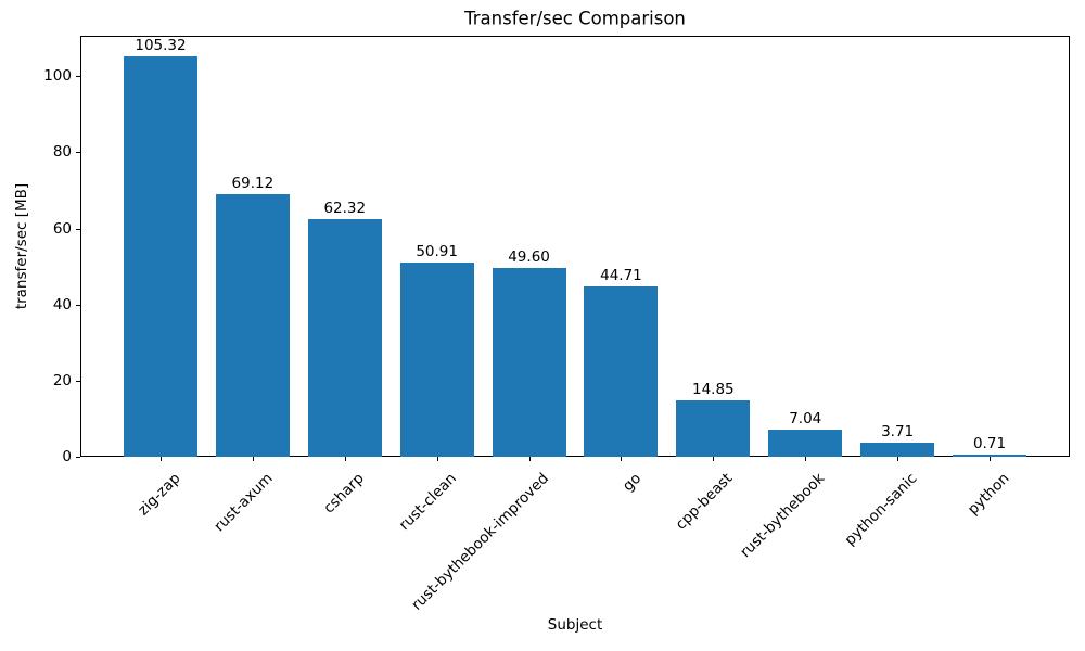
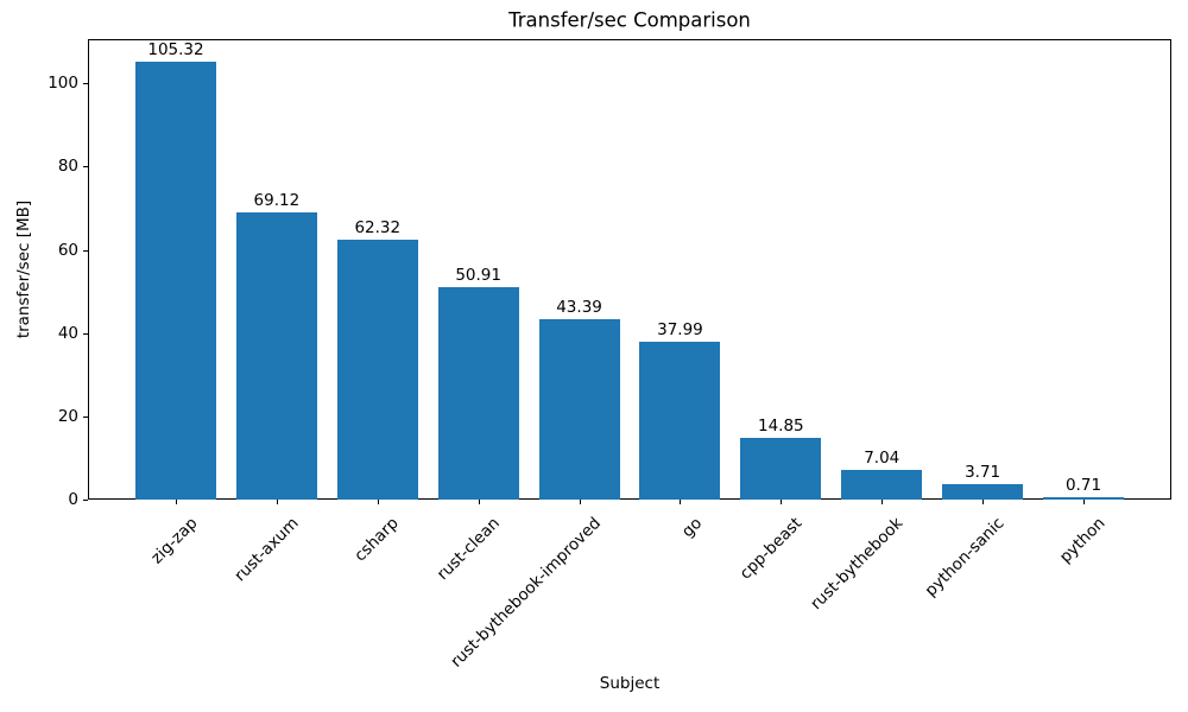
rust-bythebook-improved: 49.60 -> 43.39
go: 44.71 -> 37.99
